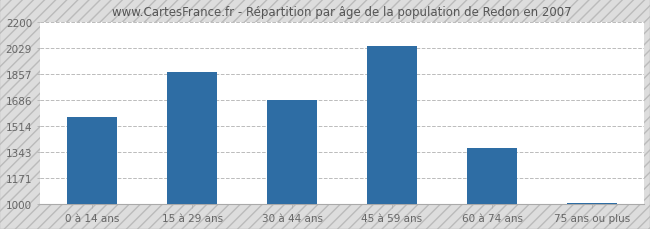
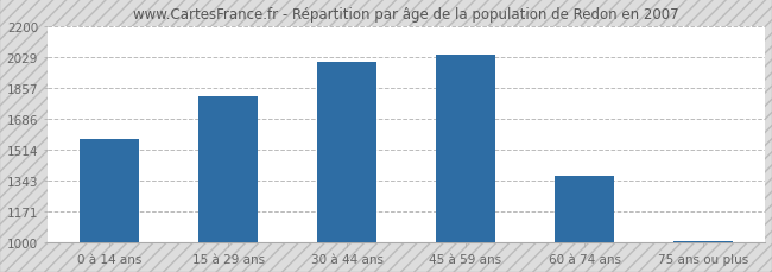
15 à 29 ans: 1870 -> 1810
30 à 44 ans: 1690 -> 2000
